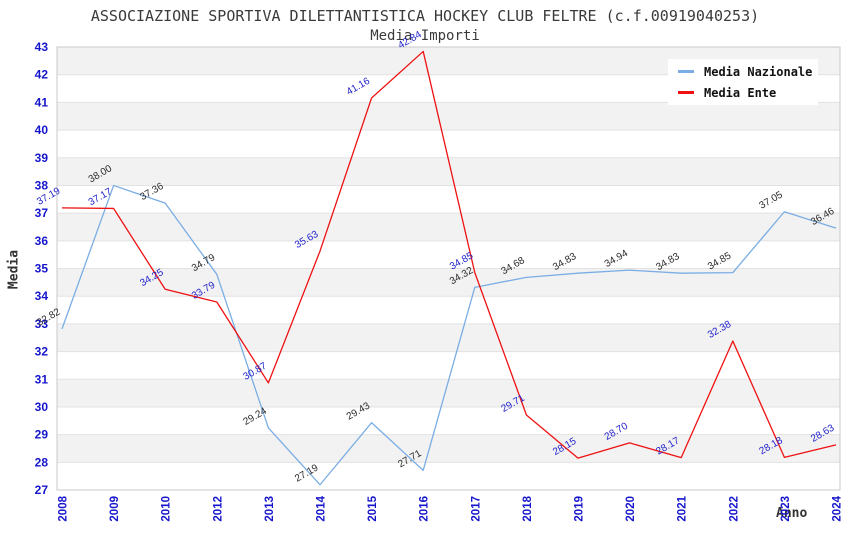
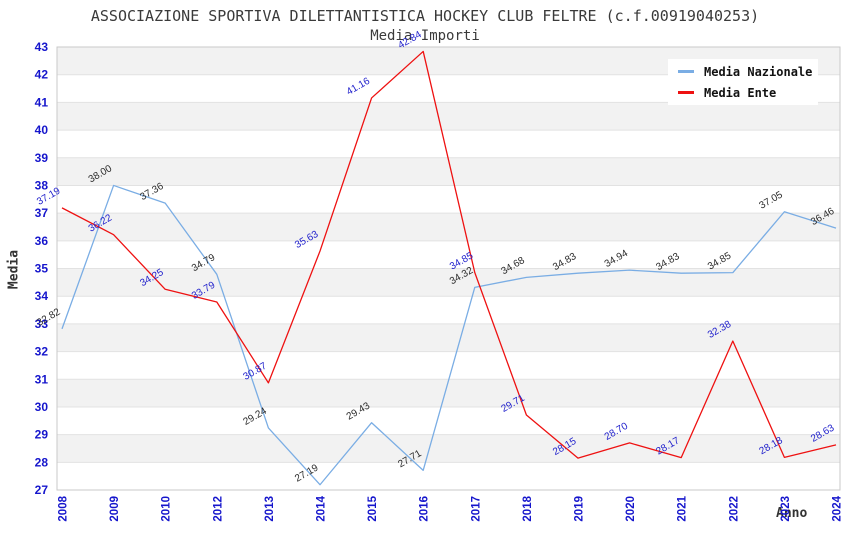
Media Ente/2009: 37.17 -> 36.22
